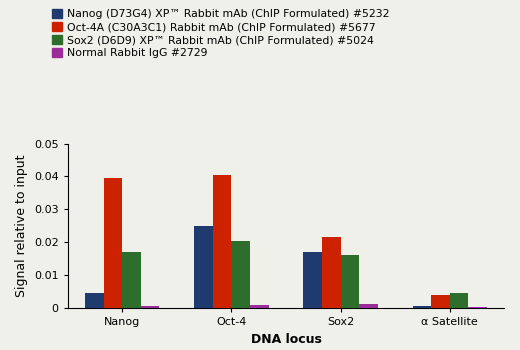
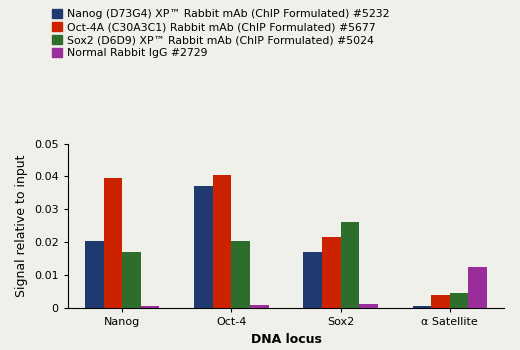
Nanog (D73G4) XP™ Rabbit mAb (ChIP Formulated) #5232/Nanog: 0.0045 -> 0.0205
Nanog (D73G4) XP™ Rabbit mAb (ChIP Formulated) #5232/Oct-4: 0.0250 -> 0.0370
Sox2 (D6D9) XP™ Rabbit mAb (ChIP Formulated) #5024/Sox2: 0.0160 -> 0.0260
Normal Rabbit IgG #2729/α Satellite: 0.0003 -> 0.0125
